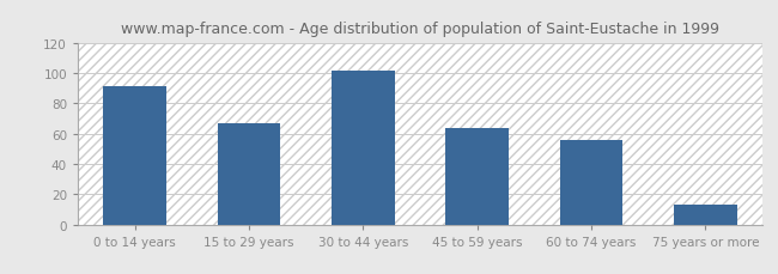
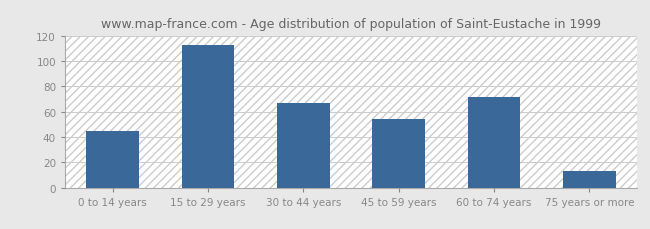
0 to 14 years: 91 -> 45
15 to 29 years: 67 -> 113
30 to 44 years: 102 -> 67
45 to 59 years: 64 -> 54
60 to 74 years: 56 -> 72
